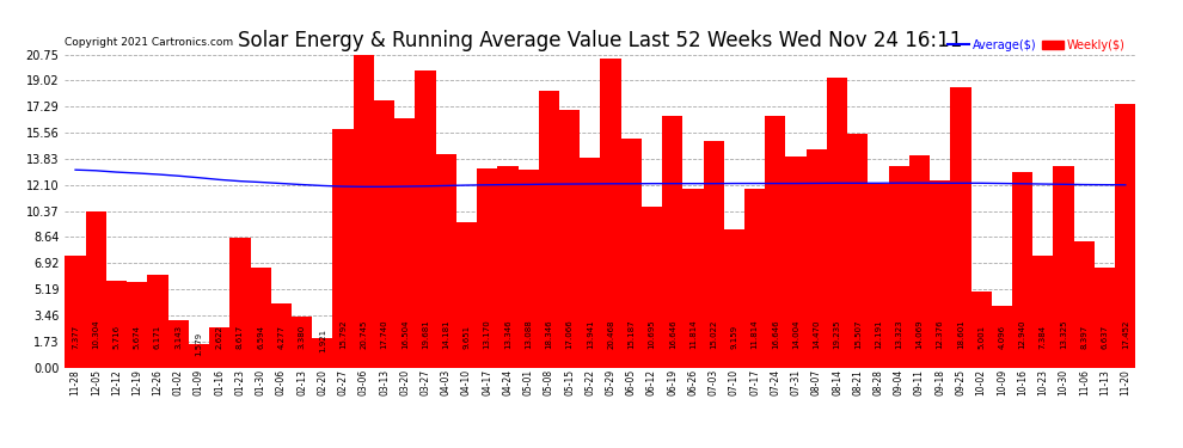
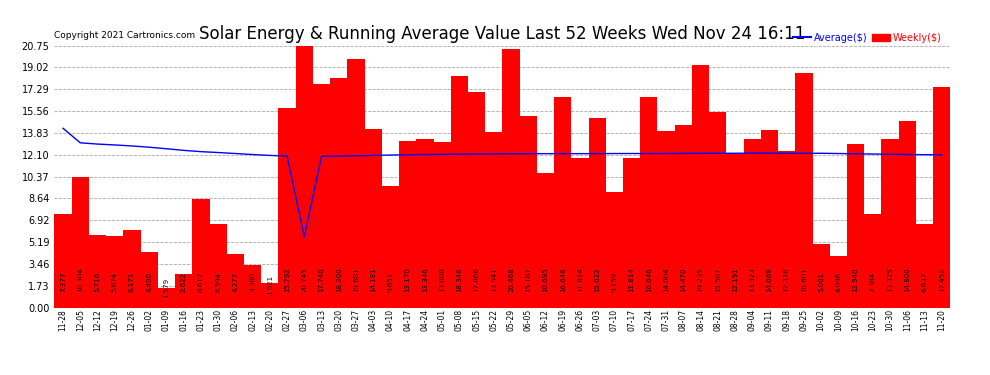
Average($)/11-28: 13.1 -> 14.2
Weekly($)/01-02: 3.1 -> 4.4
Average($)/03-06: 12.0 -> 5.6
Weekly($)/03-20: 16.5 -> 18.2
Weekly($)/11-06: 8.4 -> 14.8
